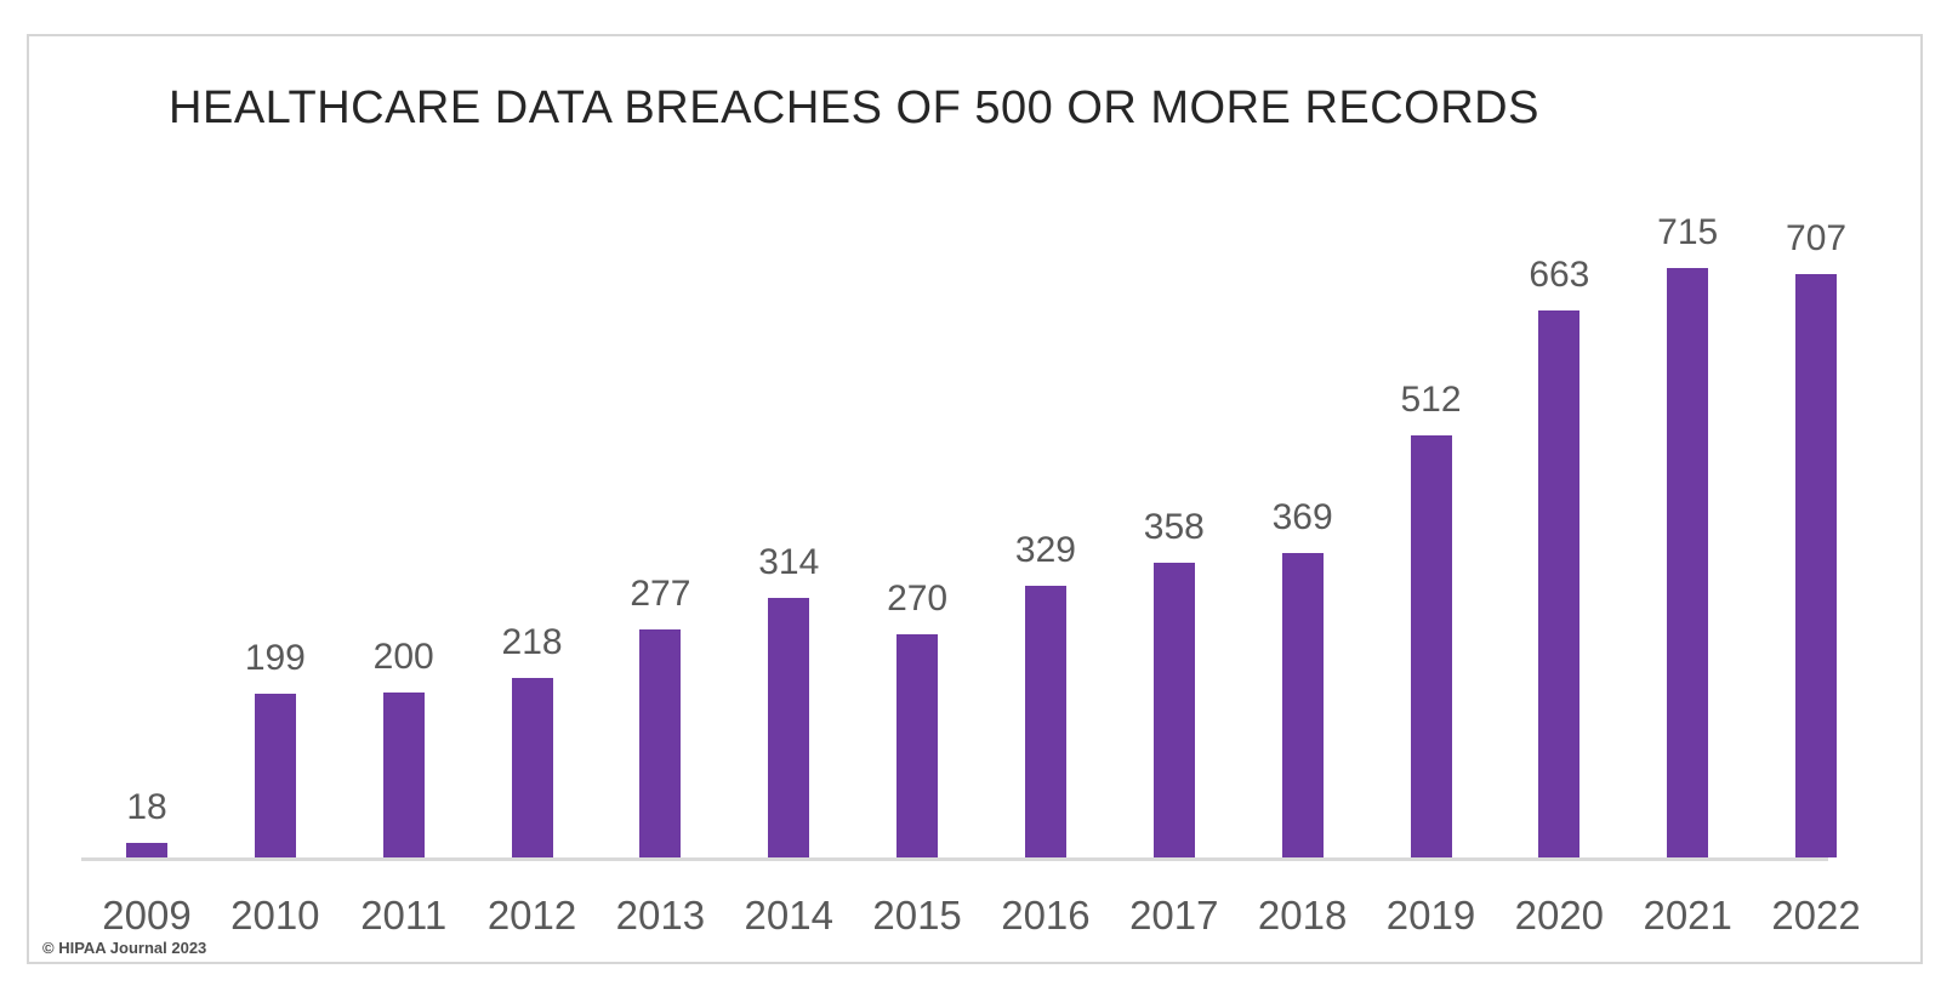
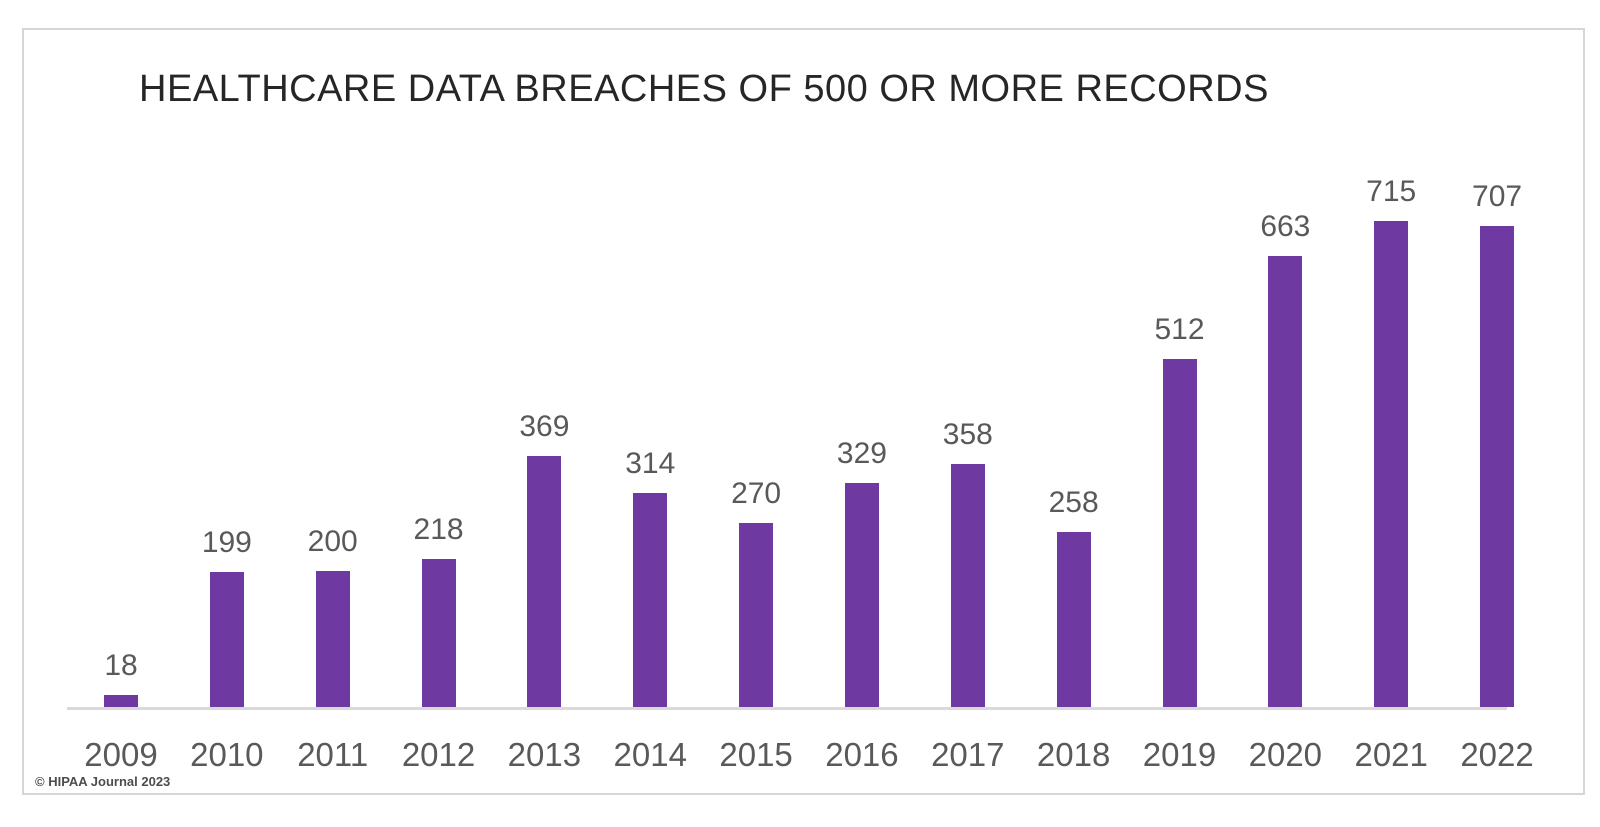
2013: 277 -> 369
2018: 369 -> 258
